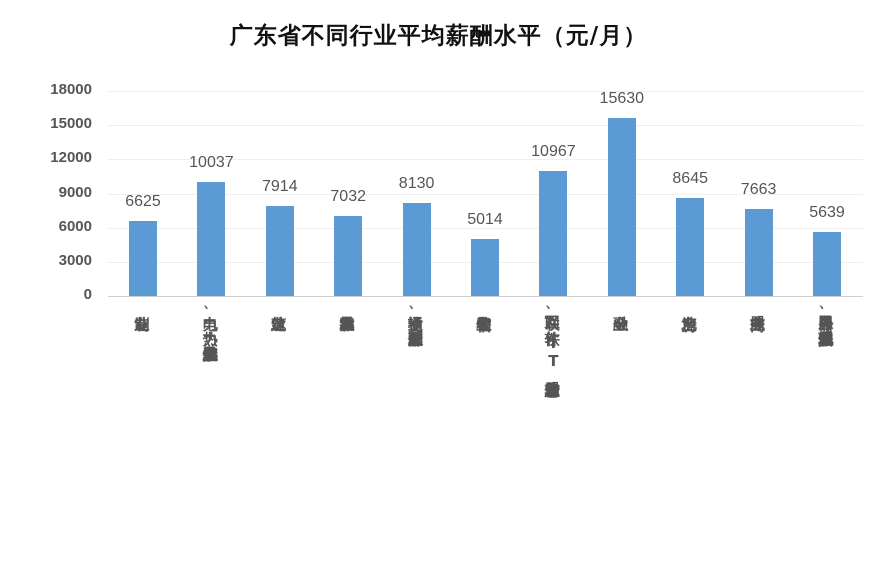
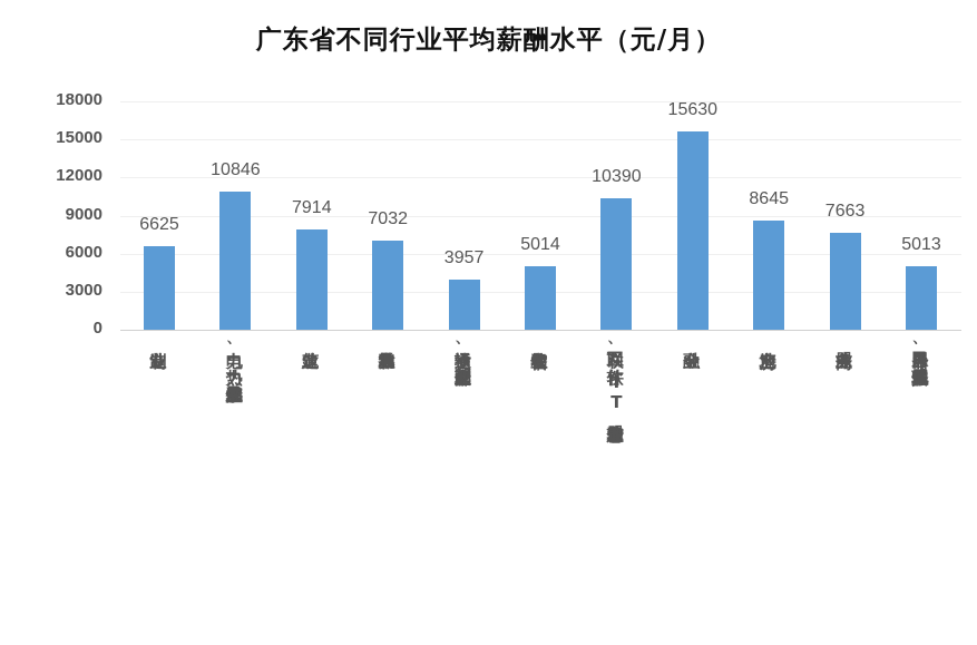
电力、热力、燃气及水生产和供应业: 10037 -> 10846
交通运输、仓储和邮政业: 8130 -> 3957
互联网、软件、IT服务和信息传输业: 10967 -> 10390
居民服务、修理和其他服务业: 5639 -> 5013
